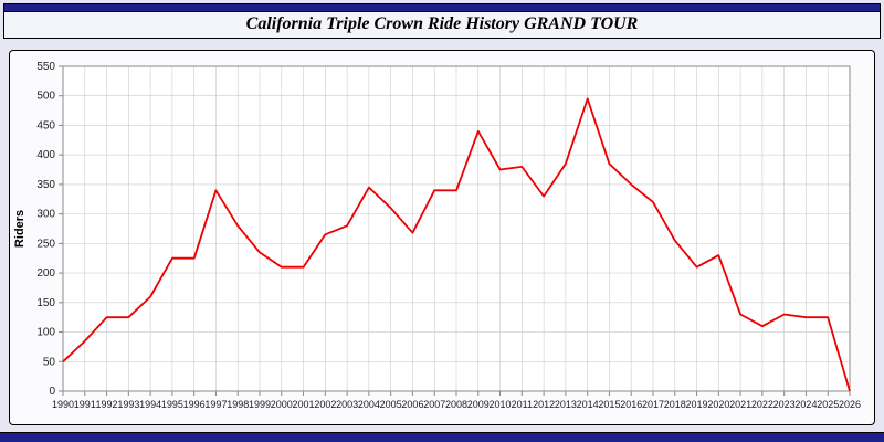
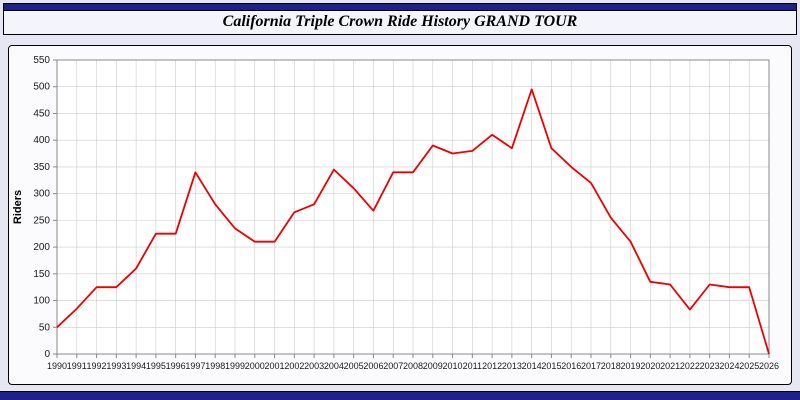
2009: 440 -> 390
2012: 330 -> 410
2020: 230 -> 140
2022: 110 -> 80
